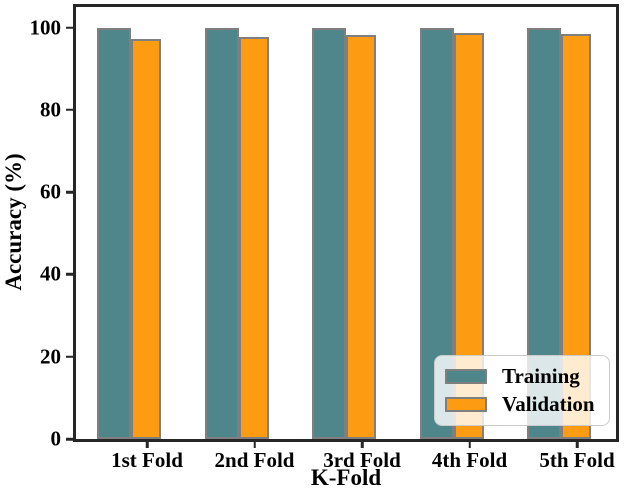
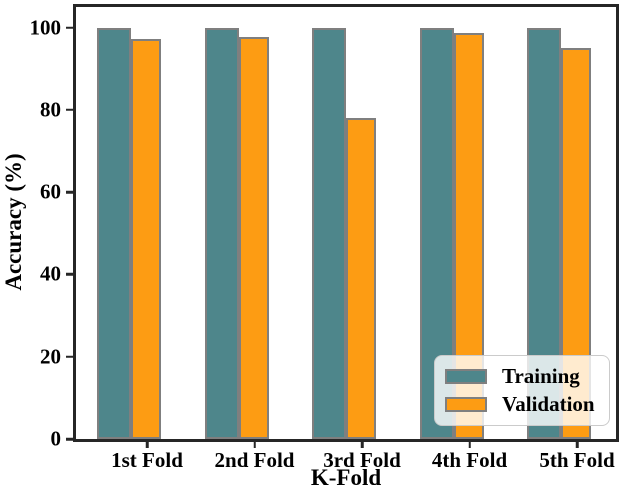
Validation/3rd Fold: 98 -> 78
Validation/5th Fold: 98 -> 95
